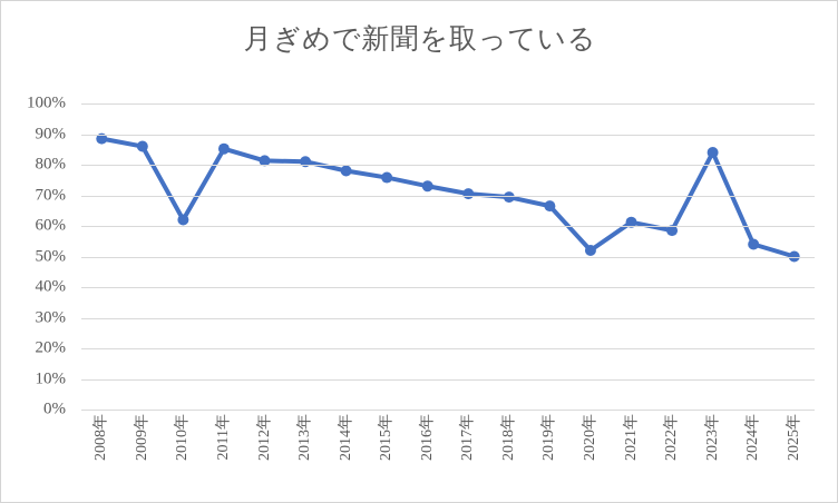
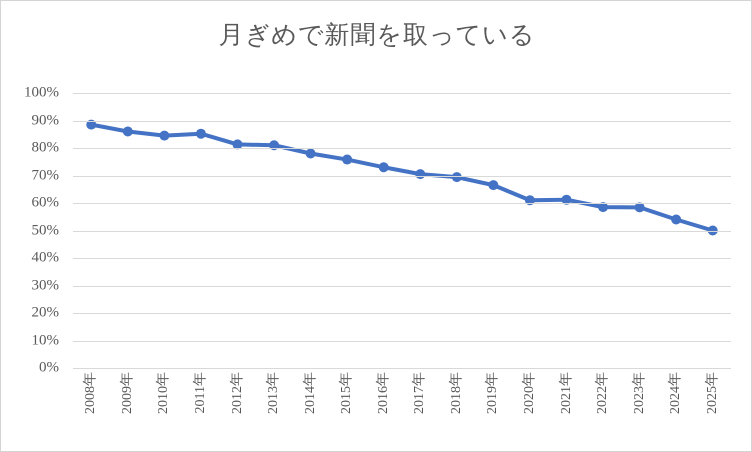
2010年: 62% -> 84%
2020年: 52% -> 61%
2023年: 84% -> 58%
